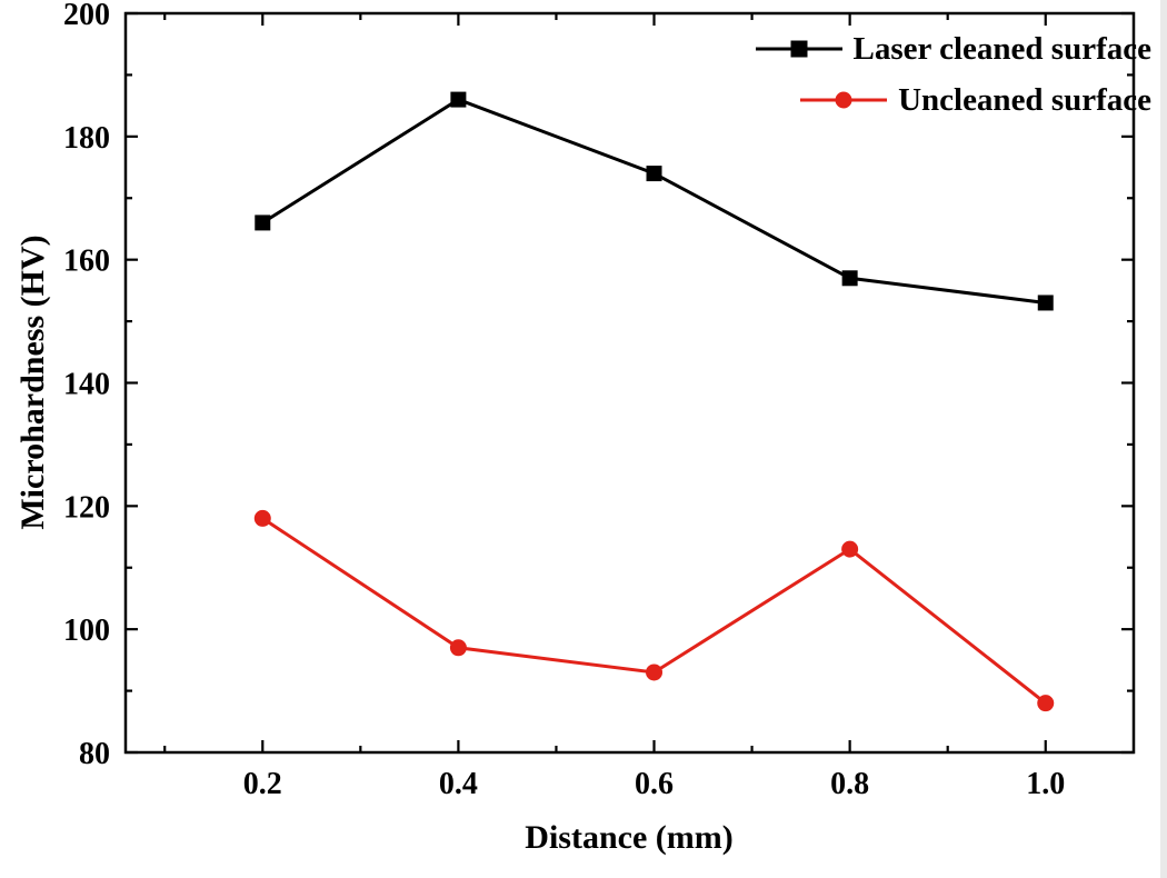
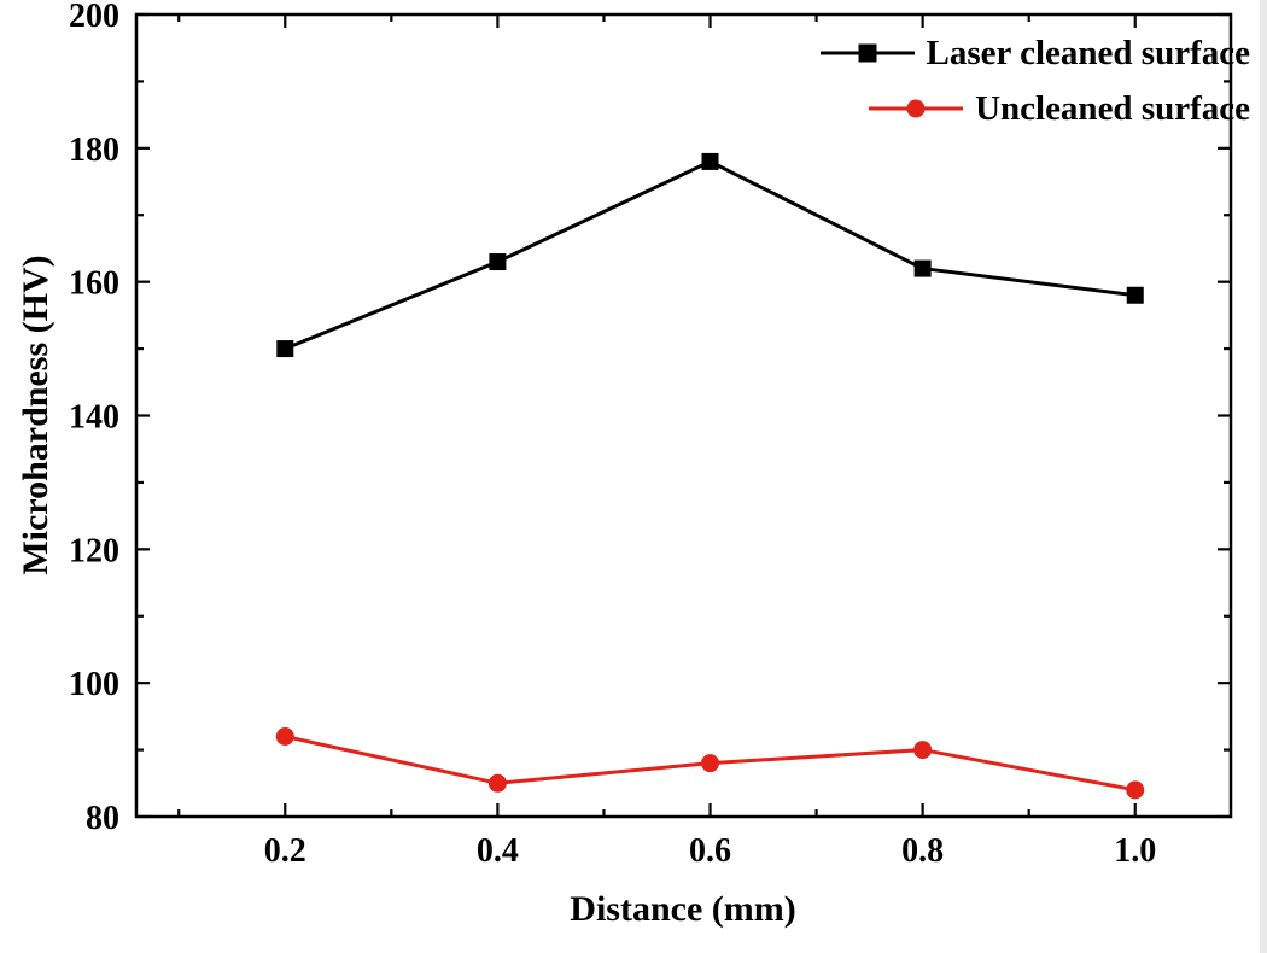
Laser cleaned surface/0.2: 166 -> 150
Uncleaned surface/0.2: 118 -> 92
Laser cleaned surface/0.4: 186 -> 163
Uncleaned surface/0.4: 97 -> 85
Laser cleaned surface/0.6: 174 -> 178
Uncleaned surface/0.6: 93 -> 88
Laser cleaned surface/0.8: 157 -> 162
Uncleaned surface/0.8: 113 -> 90
Laser cleaned surface/1.0: 153 -> 158
Uncleaned surface/1.0: 88 -> 84
